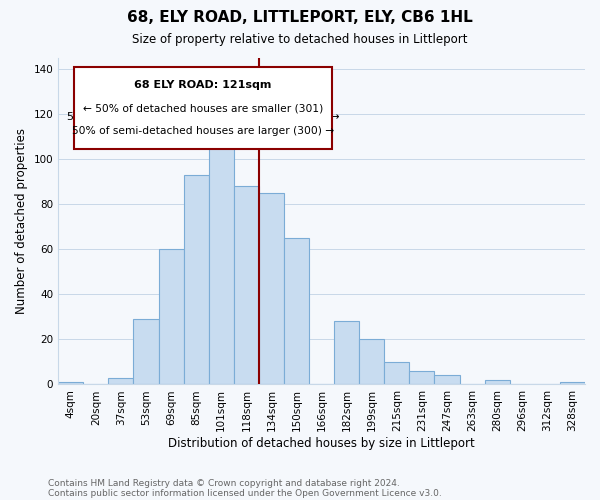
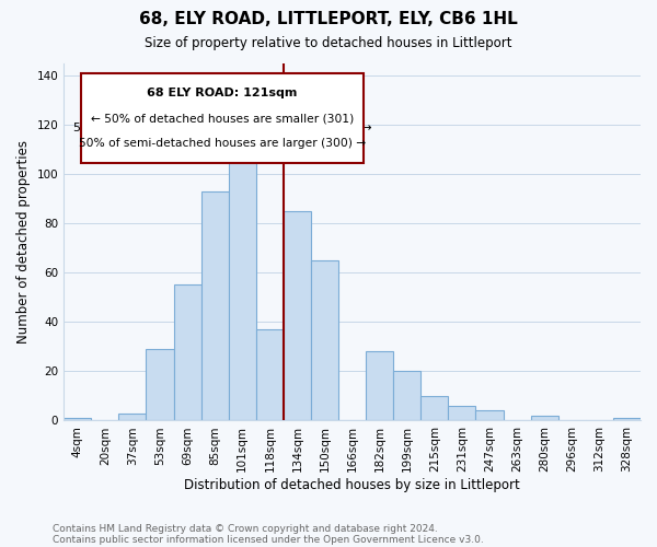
69sqm: 60 -> 55
118sqm: 88 -> 37
